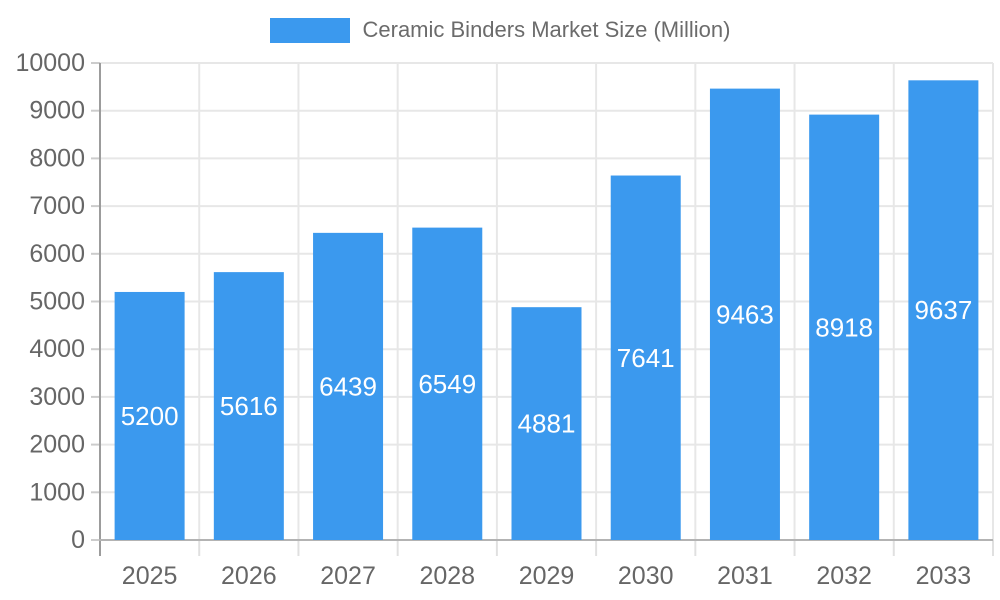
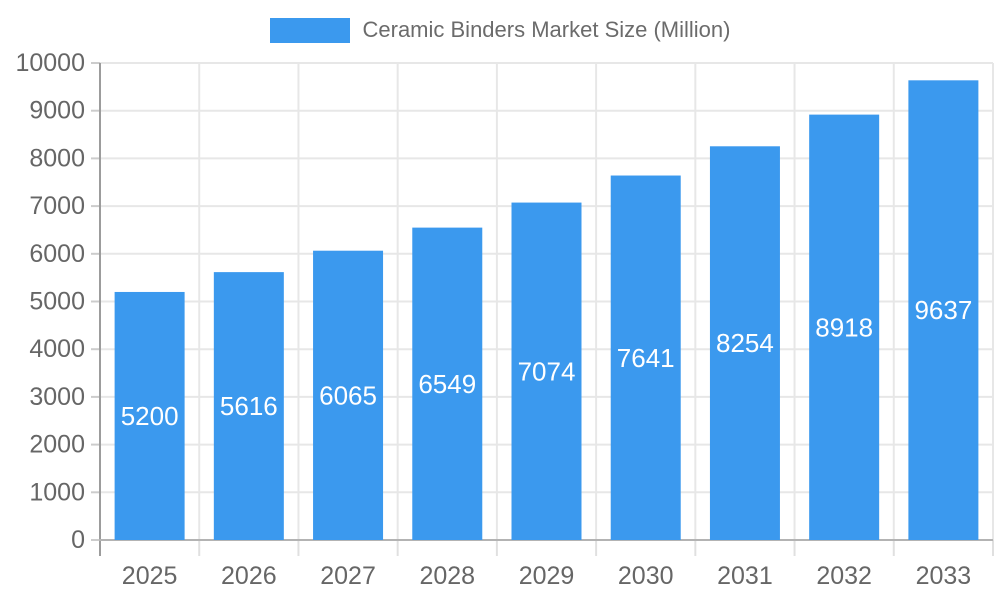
2027: 6439 -> 6065
2029: 4881 -> 7074
2031: 9463 -> 8254
